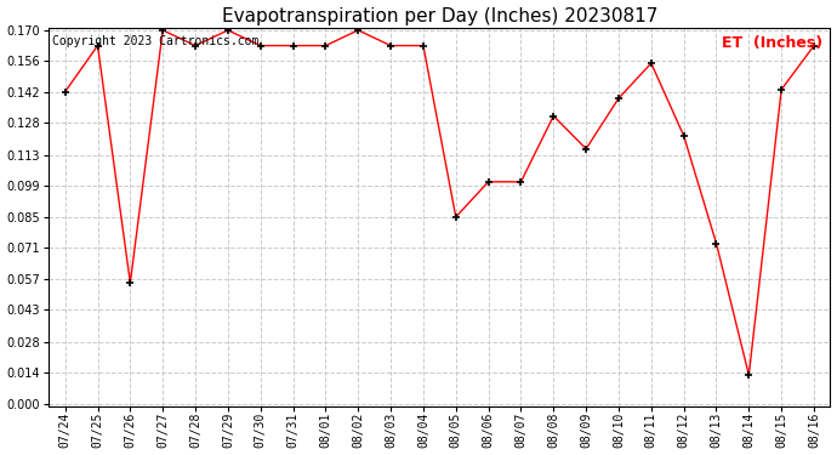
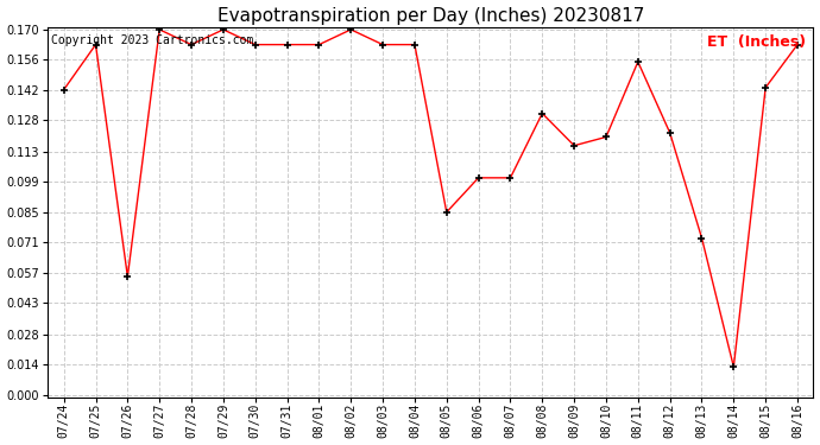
08/10: 0.139 -> 0.120
